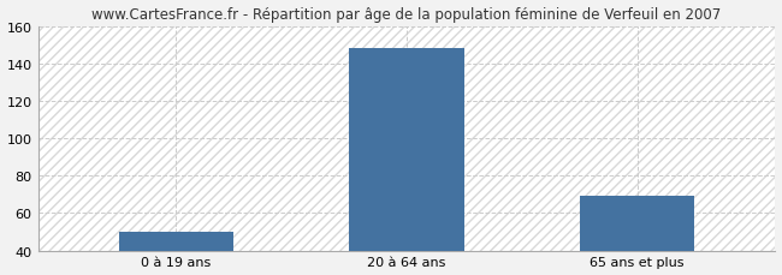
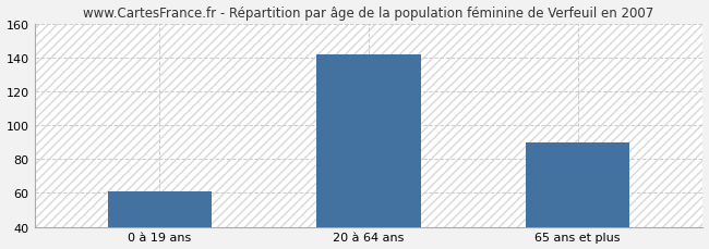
0 à 19 ans: 50 -> 61
20 à 64 ans: 148 -> 142
65 ans et plus: 69 -> 90
